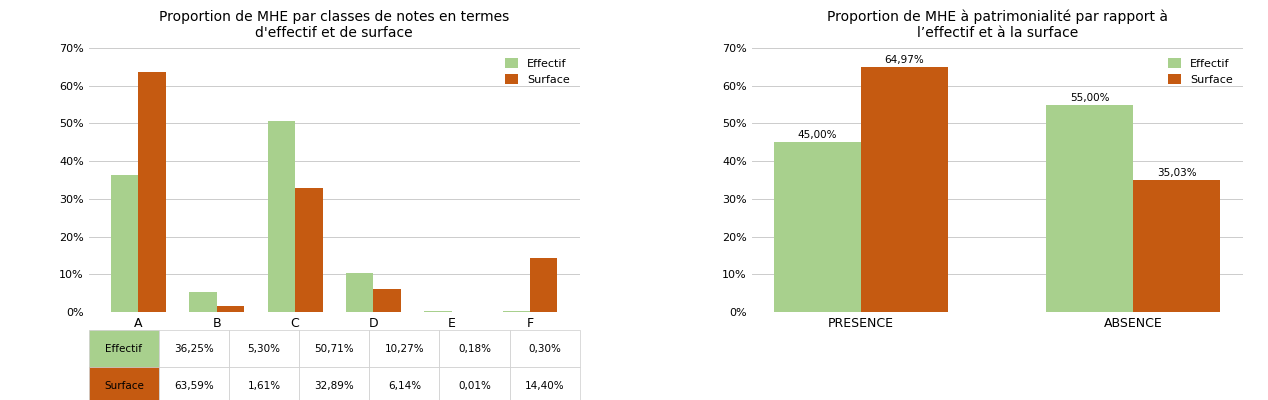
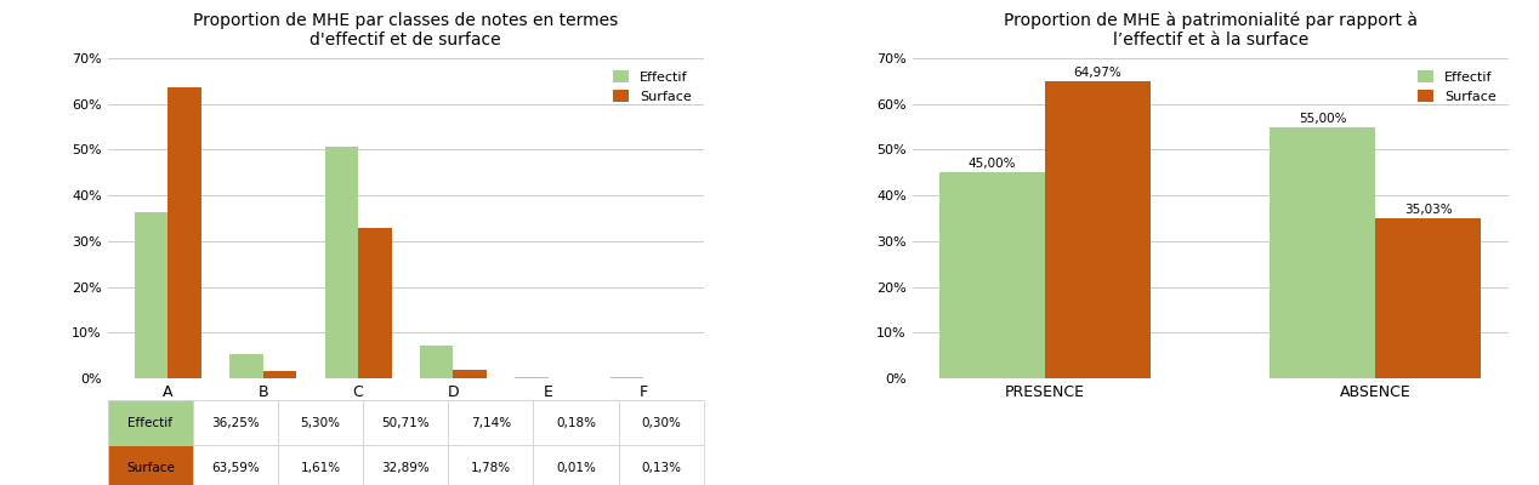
Effectif/D: 10,27% -> 7,14%
Surface/D: 6,14% -> 1,78%
Surface/F: 14,40% -> 0,13%
